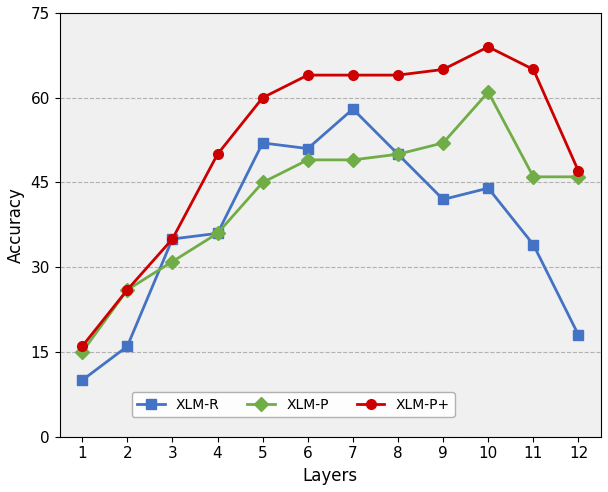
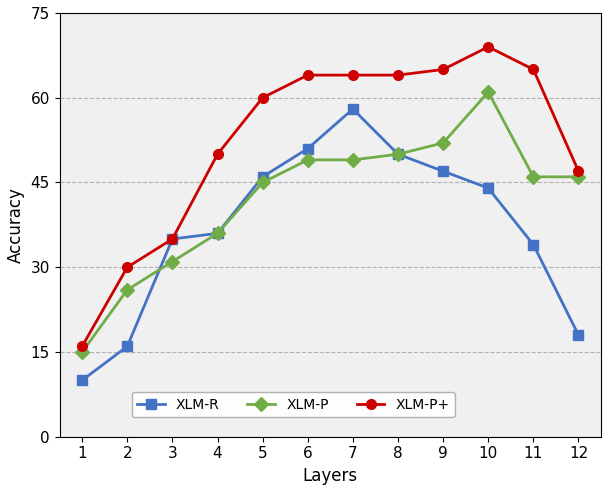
XLM-P+/2: 26 -> 30
XLM-R/5: 52 -> 46
XLM-R/9: 42 -> 47
